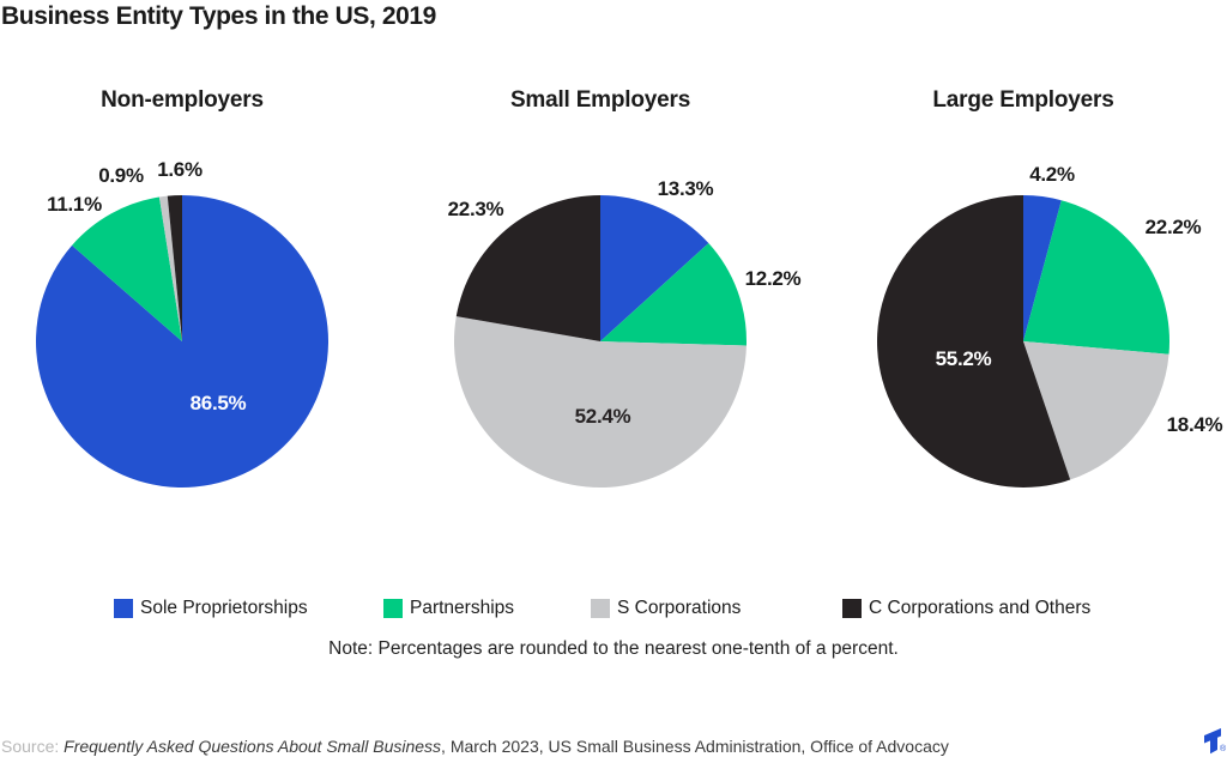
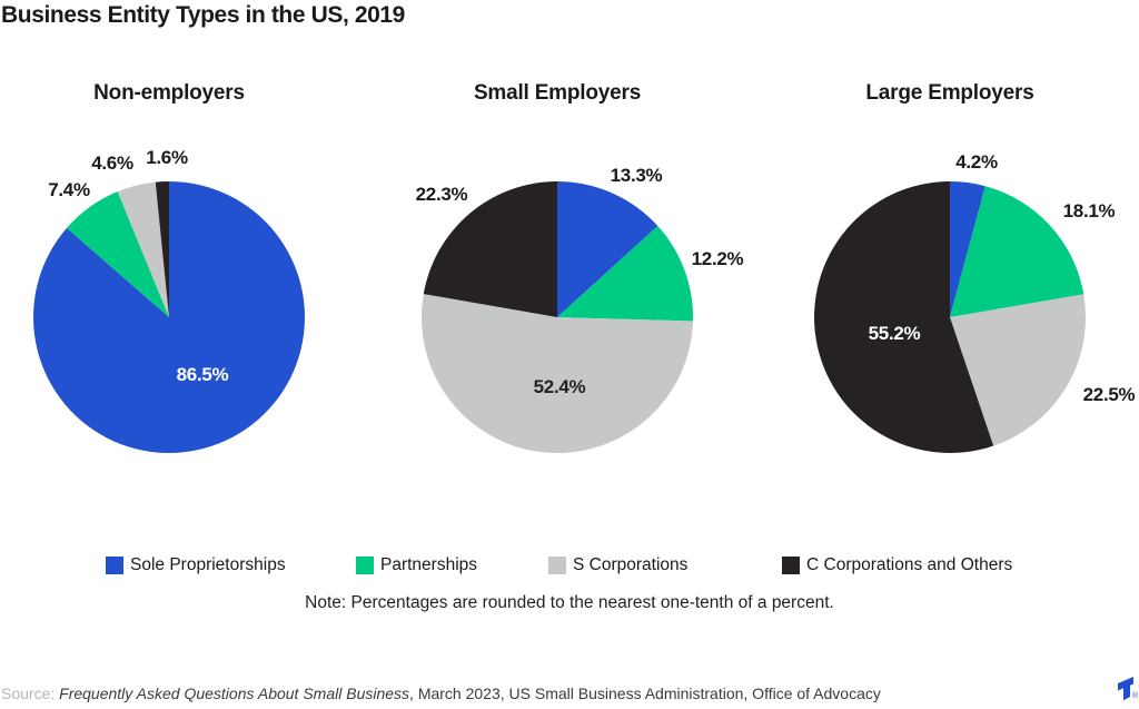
Non-employers/Partnerships: 11.1% -> 7.4%
Non-employers/S Corporations: 0.9% -> 4.6%
Large Employers/Partnerships: 22.2% -> 18.1%
Large Employers/S Corporations: 18.4% -> 22.5%
